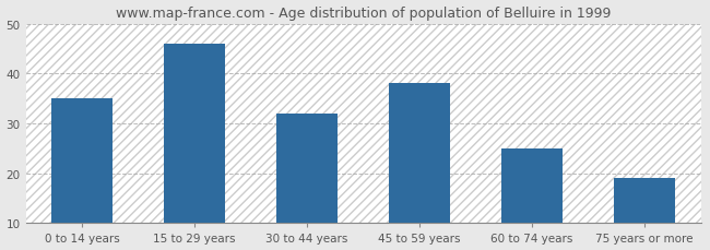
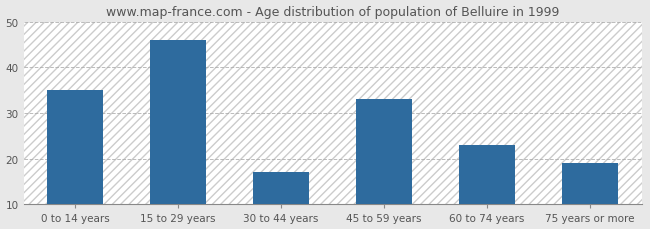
30 to 44 years: 32 -> 17
45 to 59 years: 38 -> 33
60 to 74 years: 25 -> 23
